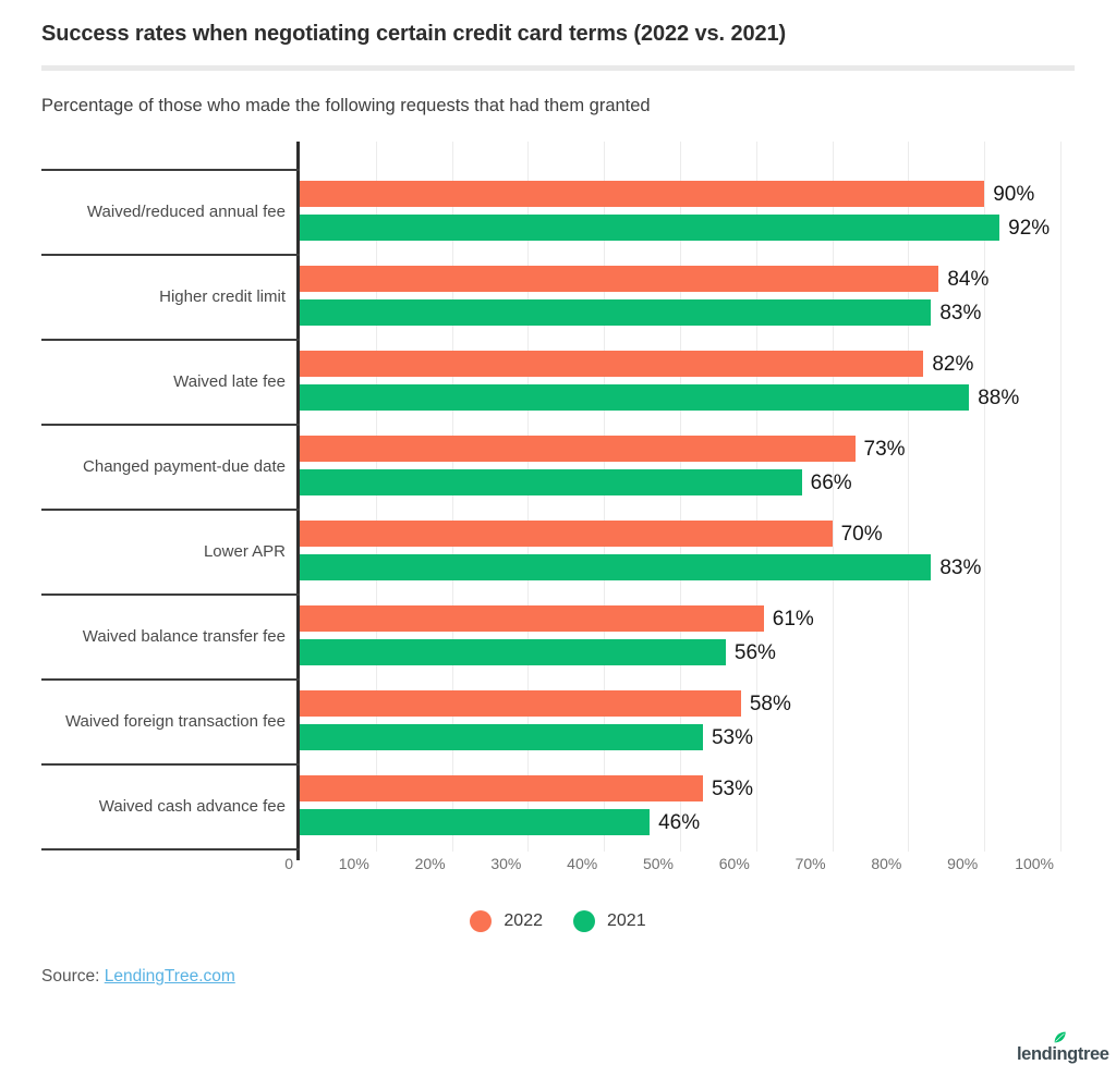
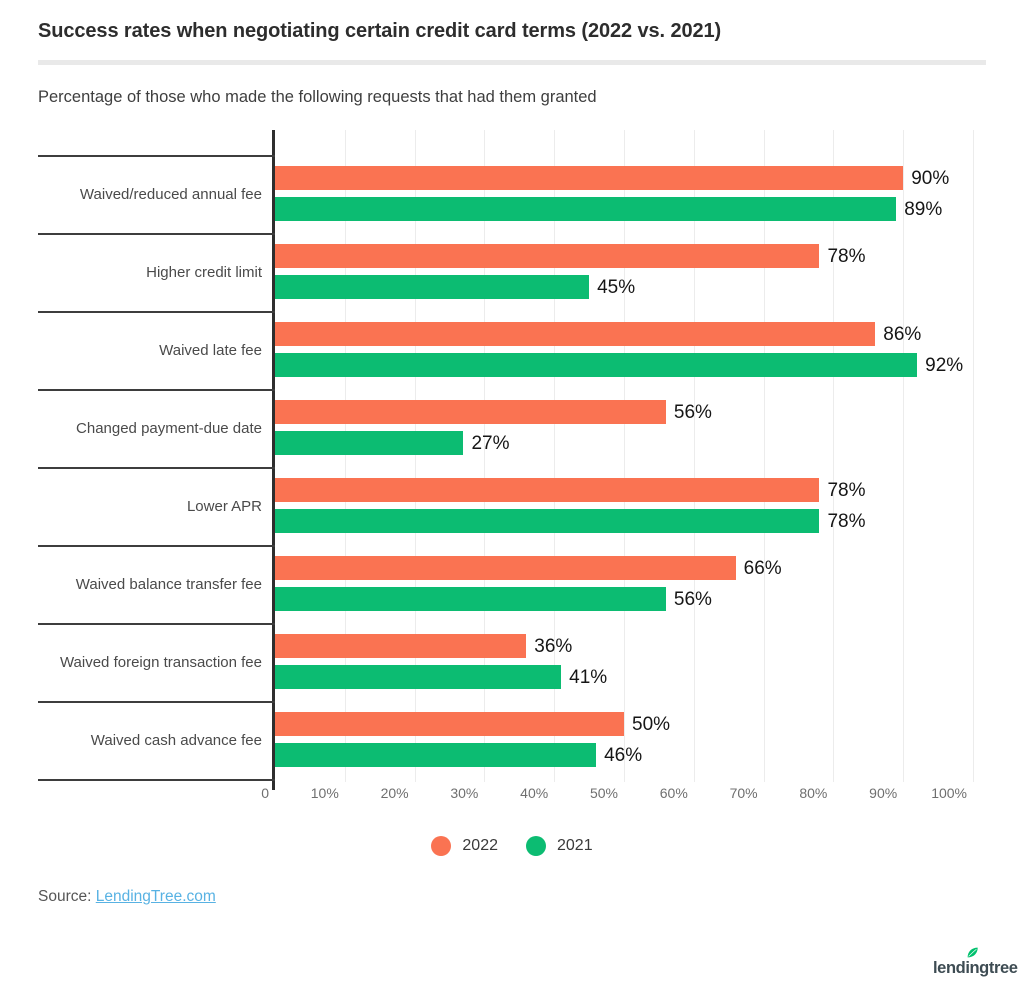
2021/Waived/reduced annual fee: 92% -> 89%
2022/Higher credit limit: 84% -> 78%
2021/Higher credit limit: 83% -> 45%
2022/Waived late fee: 82% -> 86%
2021/Waived late fee: 88% -> 92%
2022/Changed payment-due date: 73% -> 56%
2021/Changed payment-due date: 66% -> 27%
2022/Lower APR: 70% -> 78%
2021/Lower APR: 83% -> 78%
2022/Waived balance transfer fee: 61% -> 66%
2022/Waived foreign transaction fee: 58% -> 36%
2021/Waived foreign transaction fee: 53% -> 41%
2022/Waived cash advance fee: 53% -> 50%
